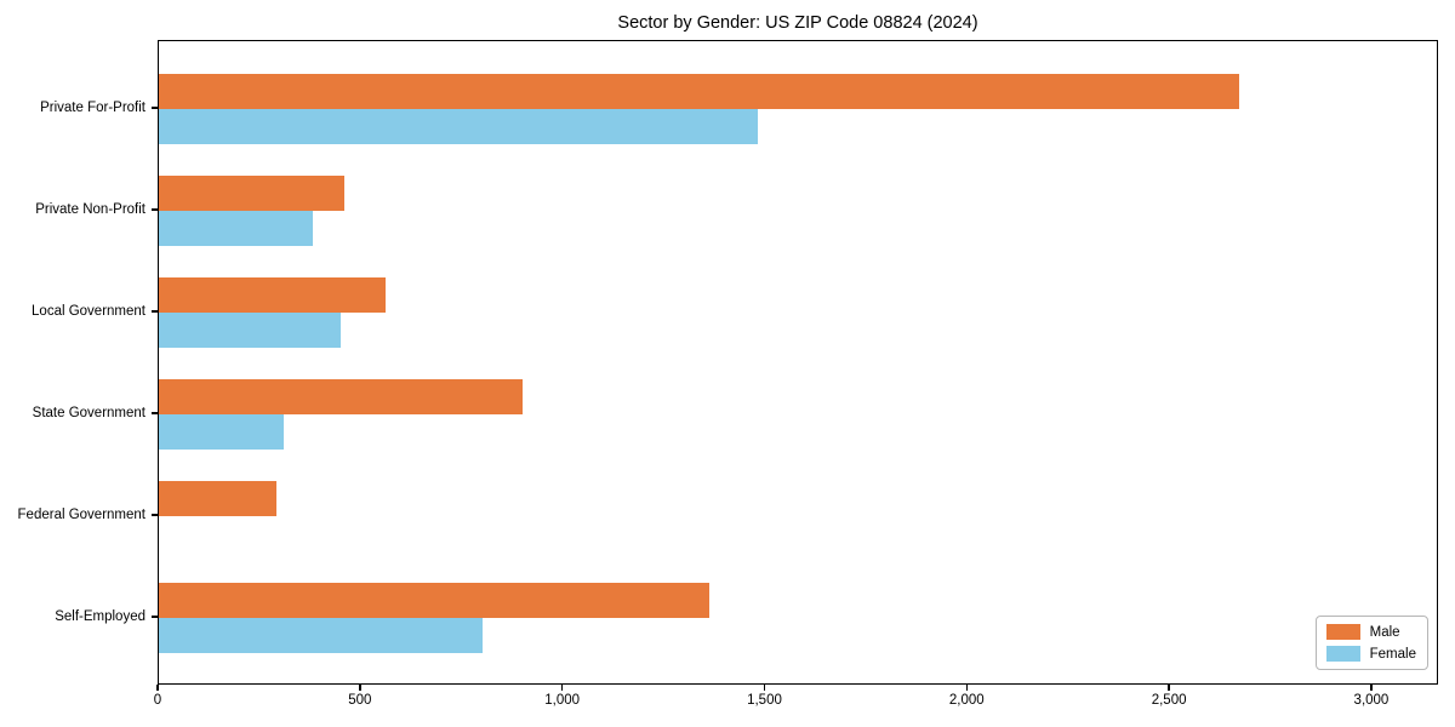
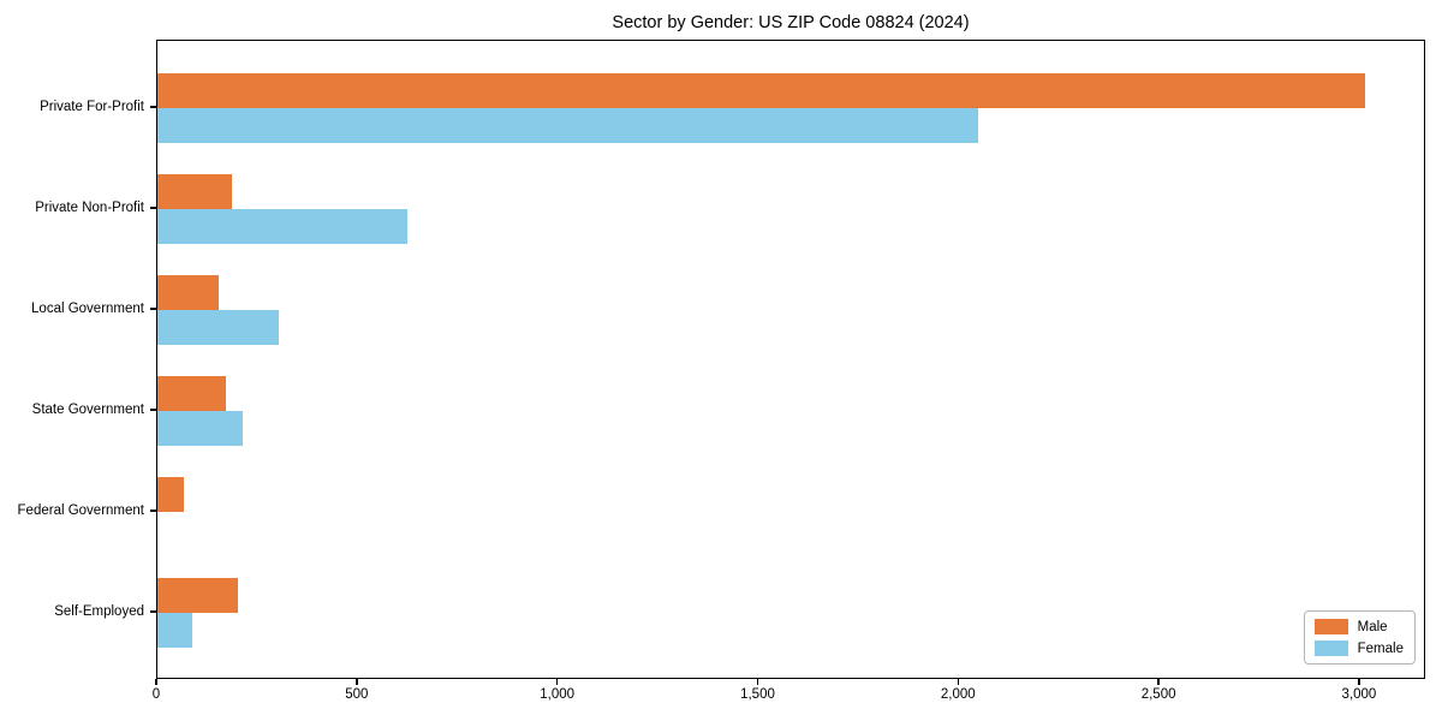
Male/Private For-Profit: 2670 -> 3010
Female/Private For-Profit: 1480 -> 2050
Male/Private Non-Profit: 460 -> 190
Female/Private Non-Profit: 380 -> 620
Male/Local Government: 560 -> 150
Female/Local Government: 450 -> 300
Male/State Government: 900 -> 170
Female/State Government: 310 -> 210
Male/Federal Government: 290 -> 60
Male/Self-Employed: 1360 -> 200
Female/Self-Employed: 800 -> 90
